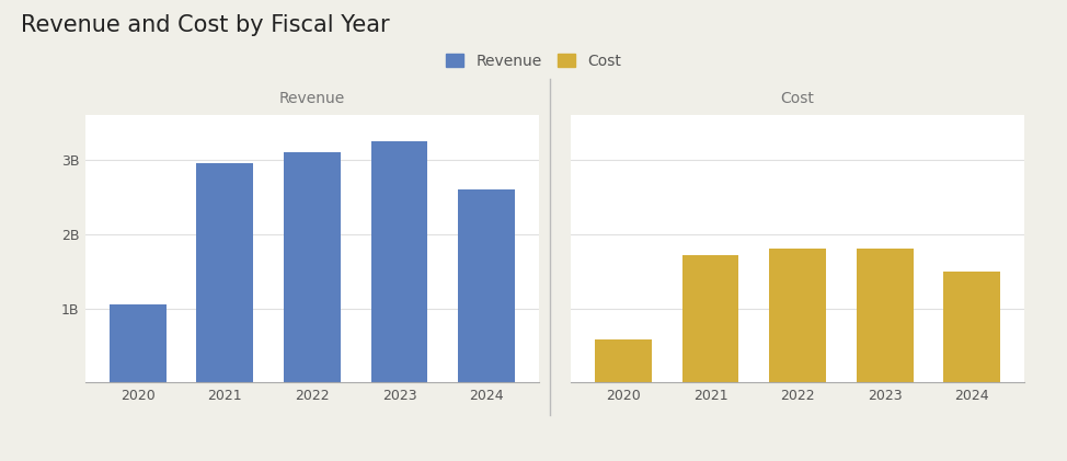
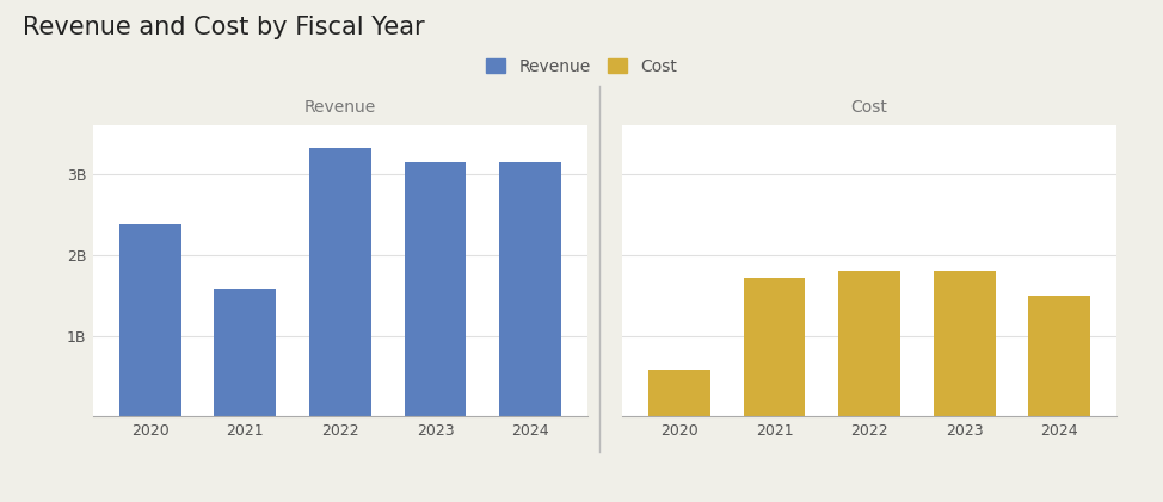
Revenue/2020: 1.05B -> 2.38B
Revenue/2021: 2.95B -> 1.58B
Revenue/2022: 3.10B -> 3.32B
Revenue/2023: 3.25B -> 3.14B
Revenue/2024: 2.60B -> 3.14B
